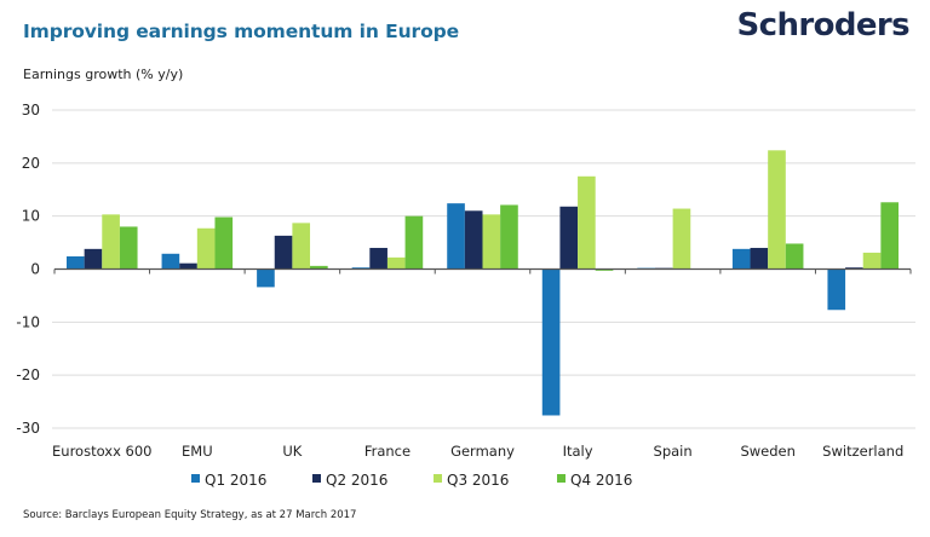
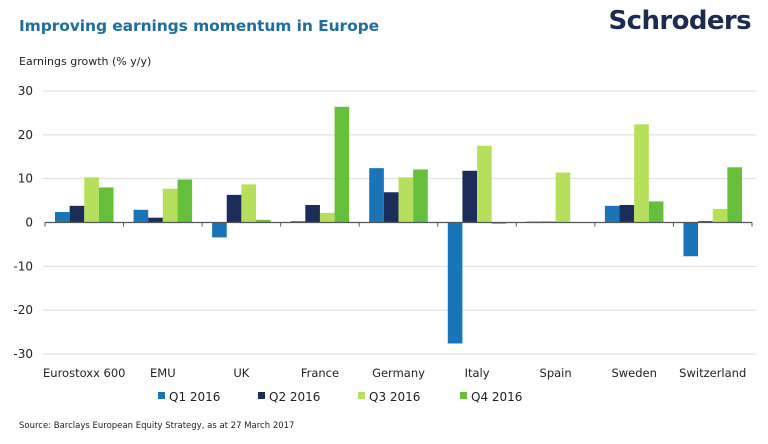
Q4 2016/France: 10 -> 26
Q2 2016/Germany: 11 -> 7
